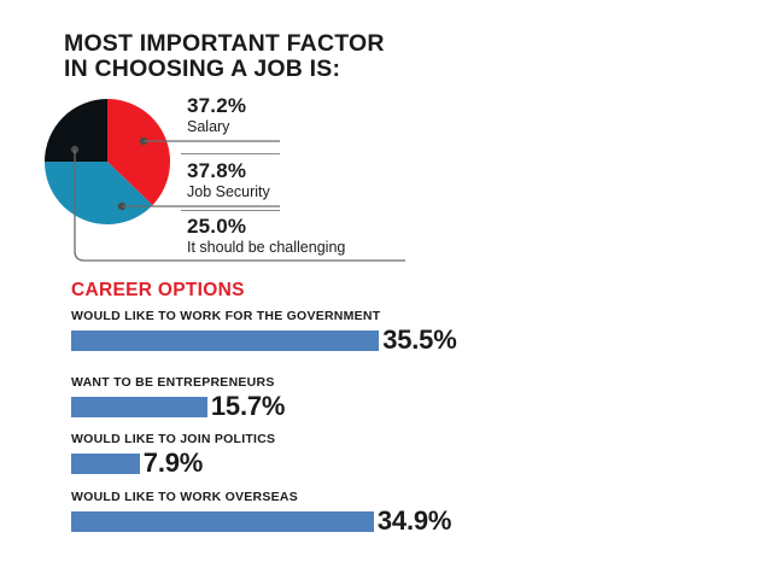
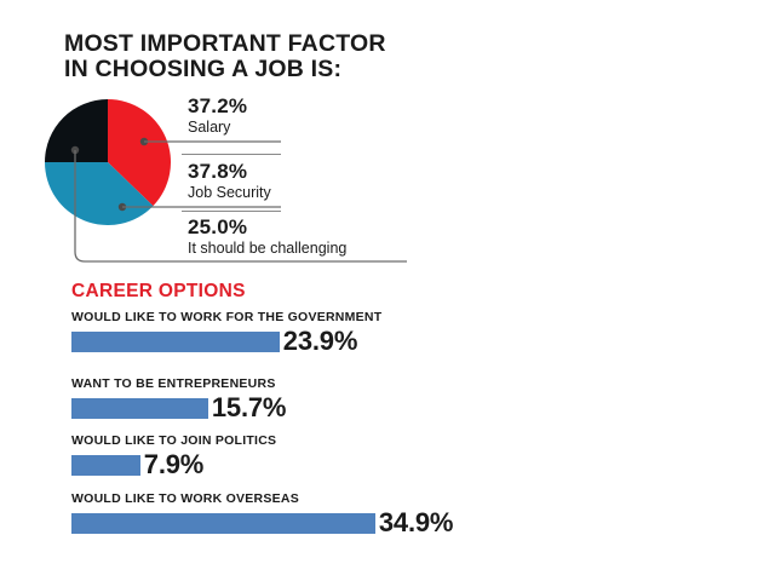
CAREER OPTIONS/WOULD LIKE TO WORK FOR THE GOVERNMENT: 35.5% -> 23.9%
